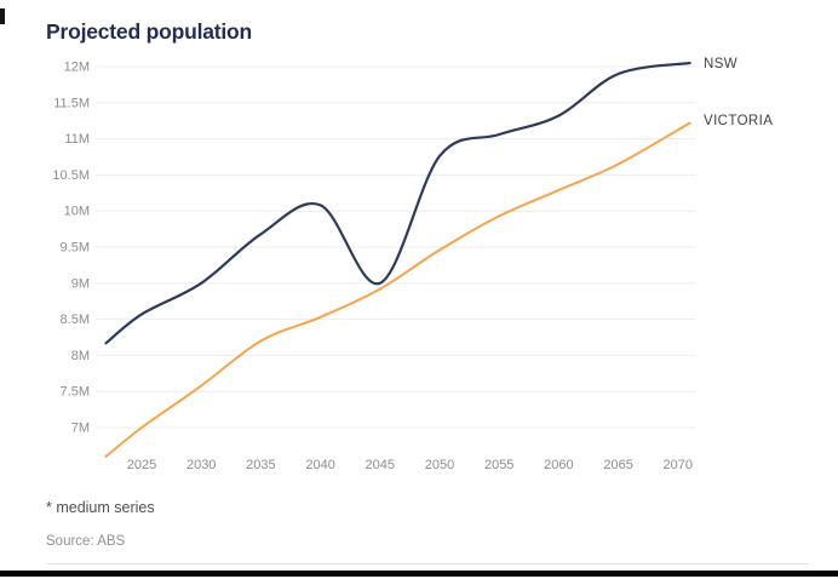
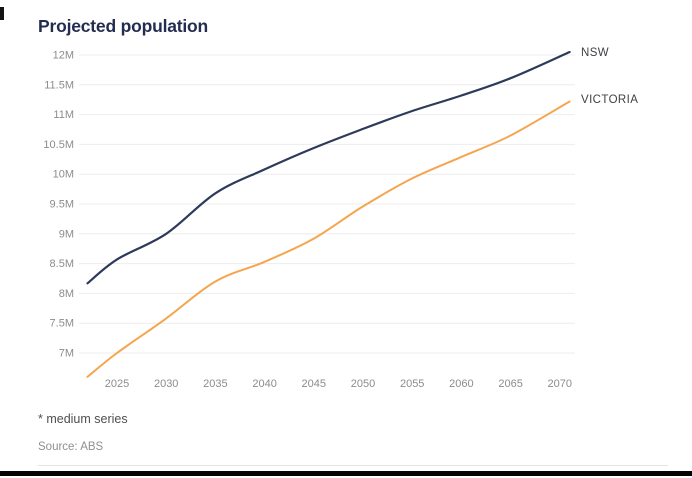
NSW/2045: 9.0M -> 10.4M
NSW/2065: 11.9M -> 11.6M
